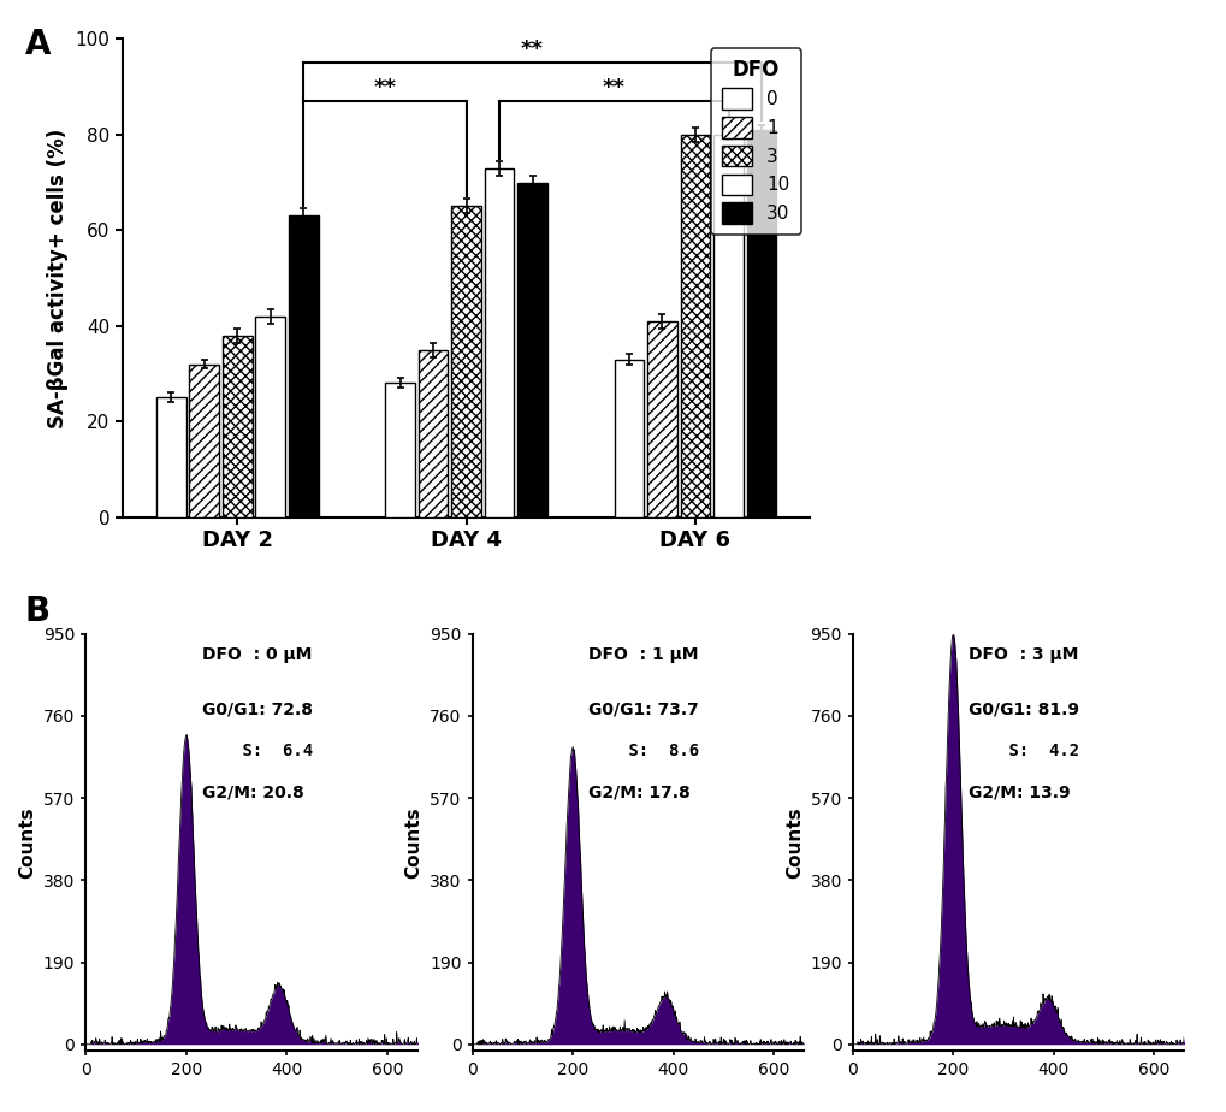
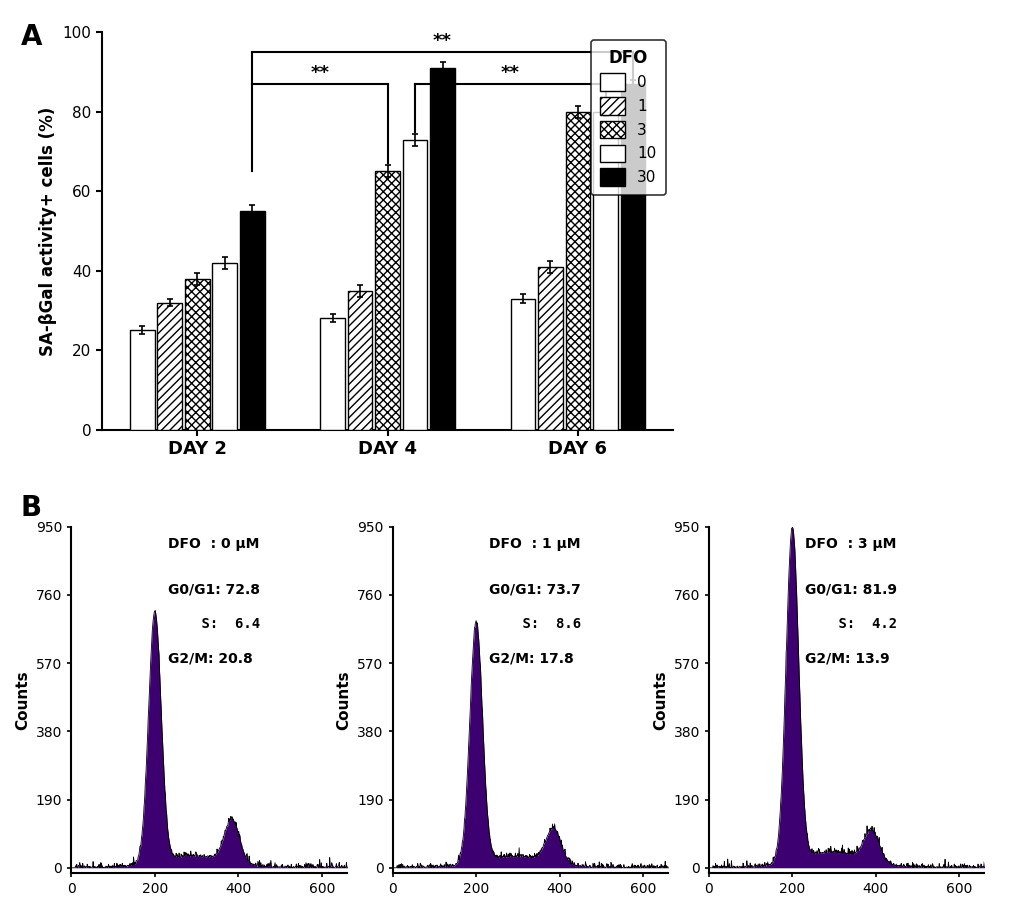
30/DAY 2: 63 -> 55
30/DAY 4: 70 -> 91
30/DAY 6: 81 -> 87
